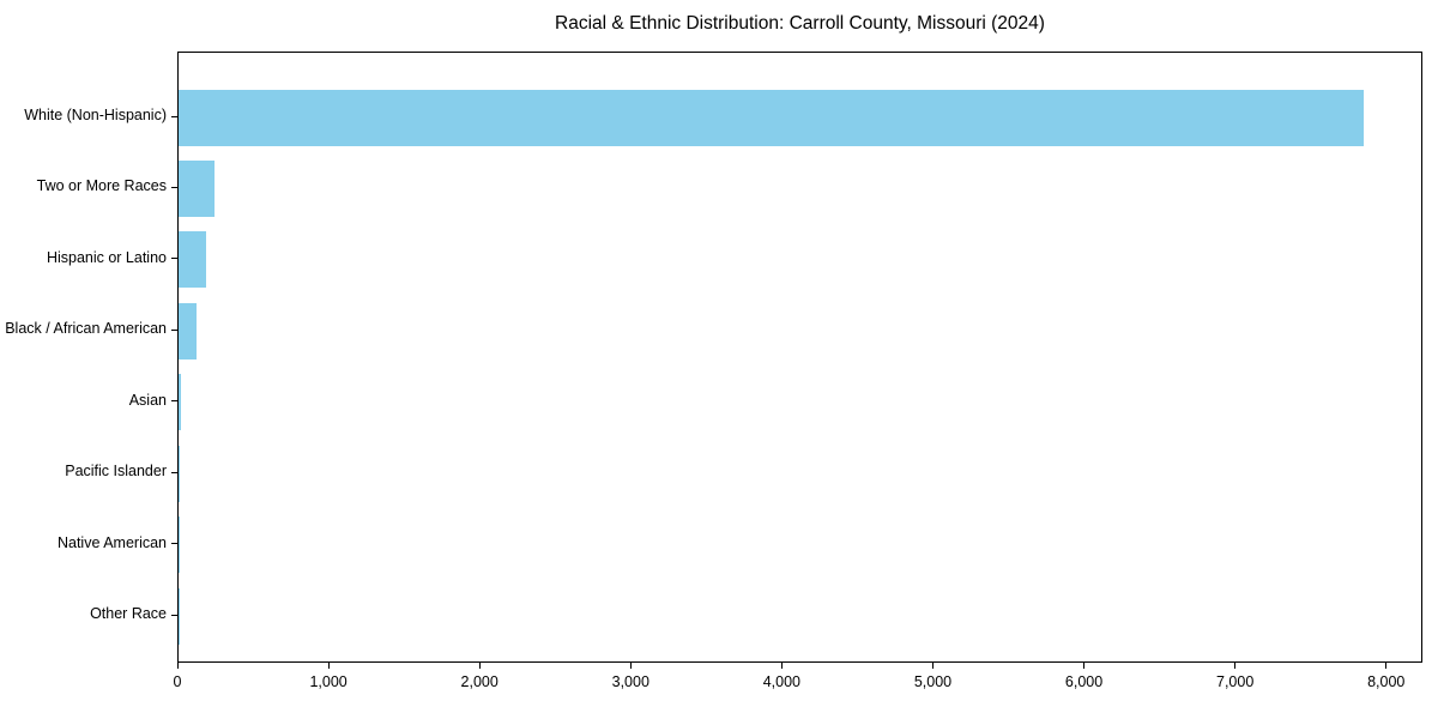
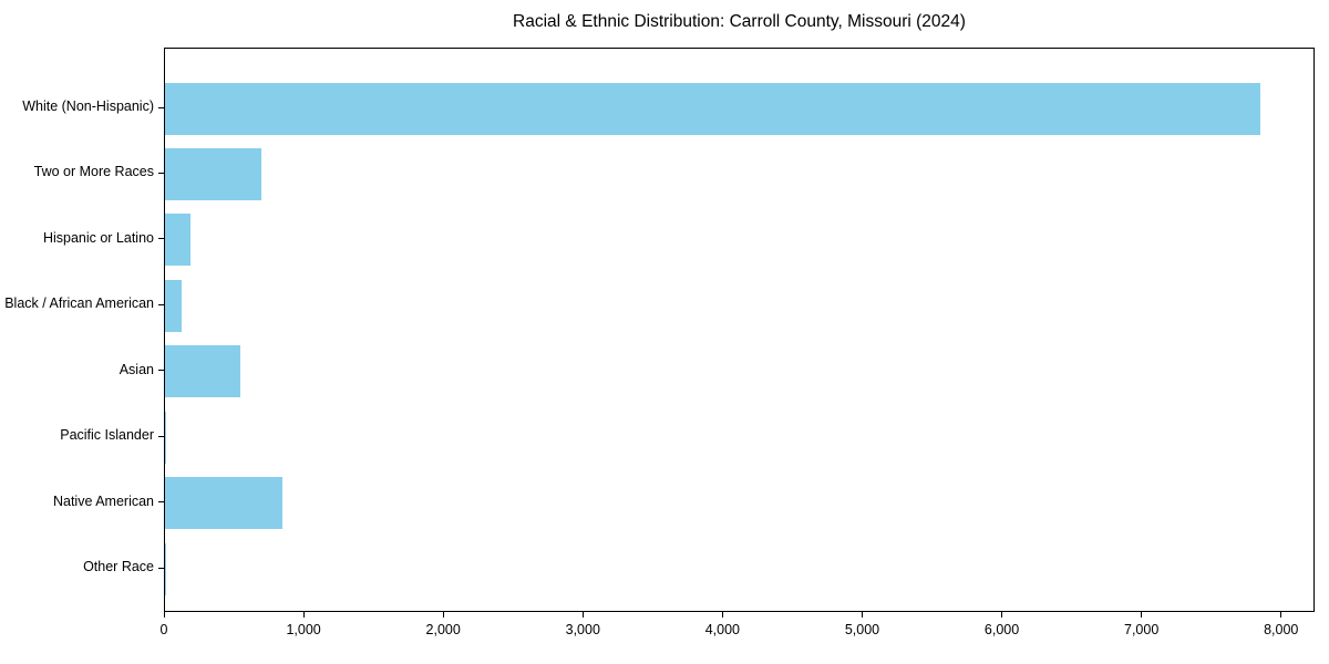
Two or More Races: 240 -> 690
Asian: 20 -> 540
Native American: 10 -> 840
